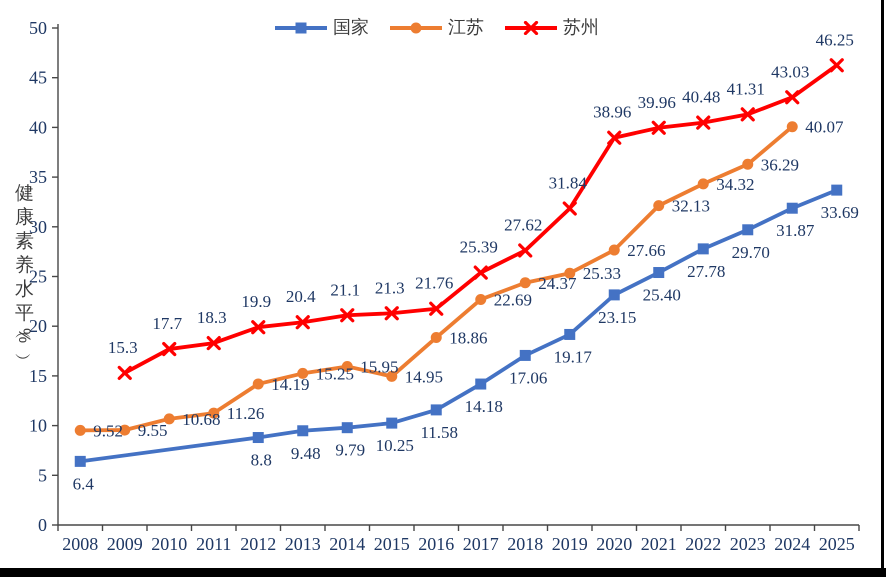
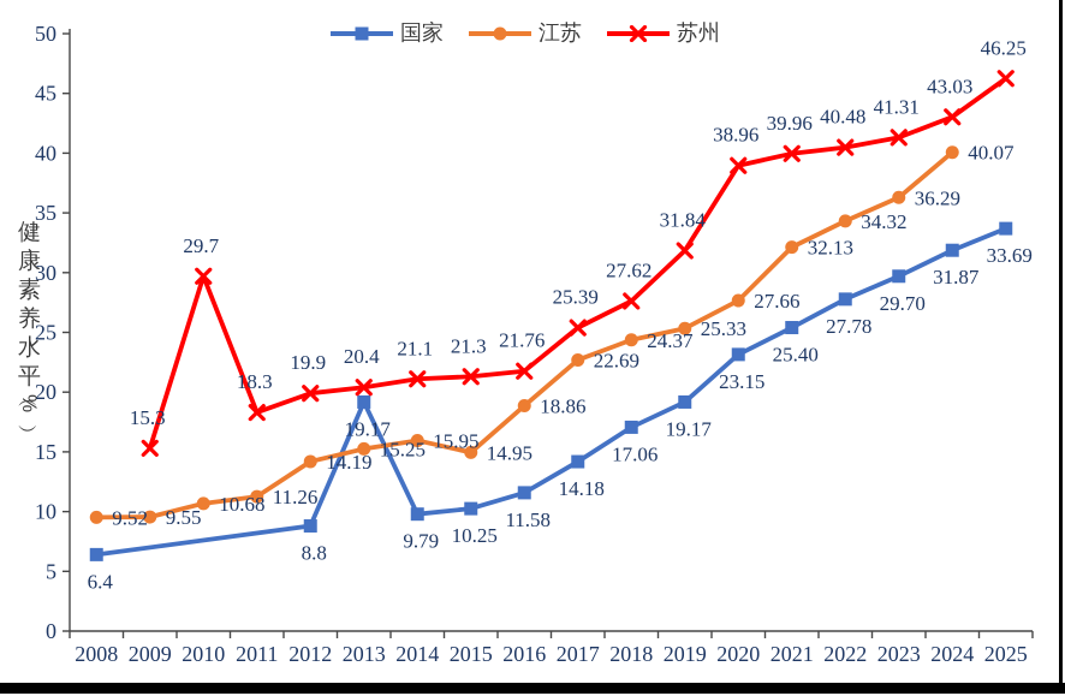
苏州/2010: 17.7 -> 29.7
国家/2013: 9.48 -> 19.17
